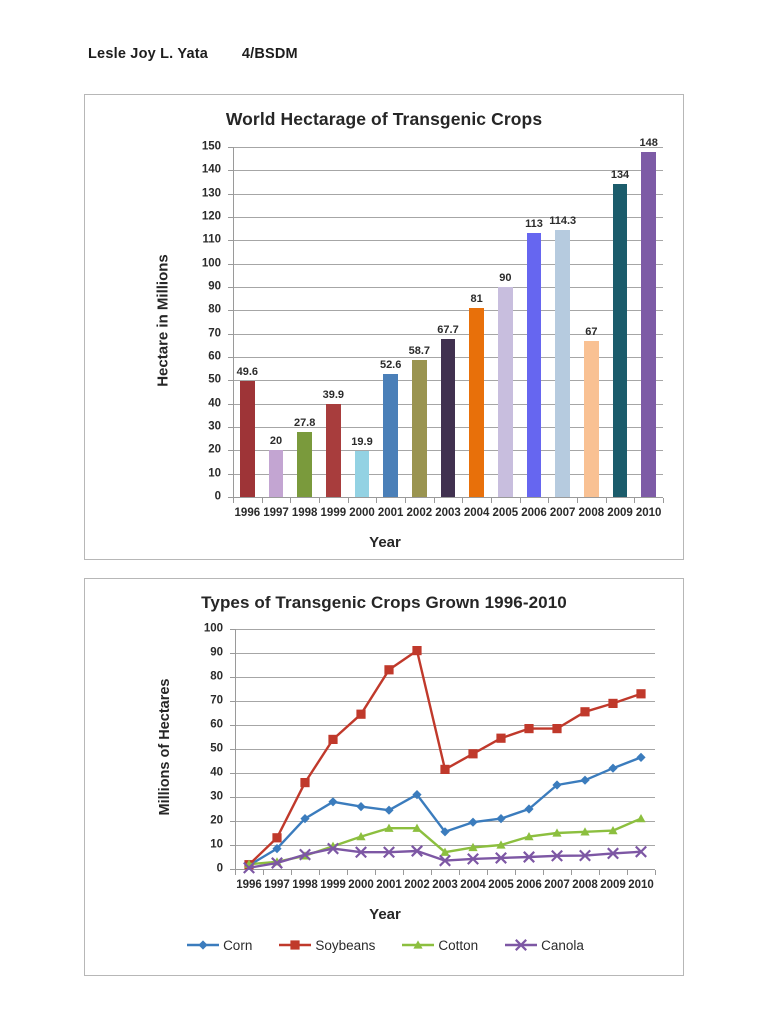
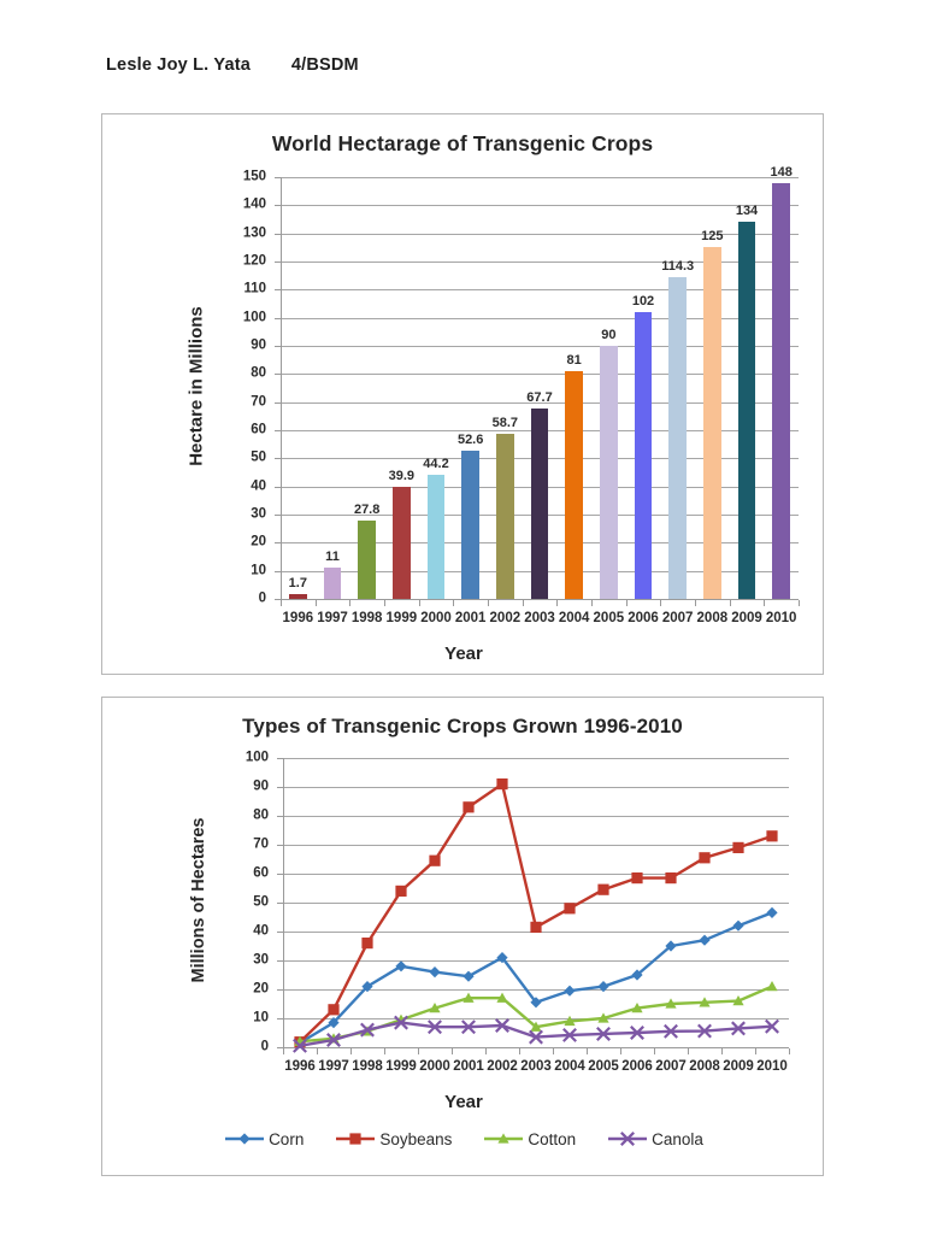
World Hectarage of Transgenic Crops/1996: 49.6 -> 1.7
World Hectarage of Transgenic Crops/1997: 20 -> 11
World Hectarage of Transgenic Crops/2000: 19.9 -> 44.2
World Hectarage of Transgenic Crops/2006: 113 -> 102
World Hectarage of Transgenic Crops/2008: 67 -> 125
